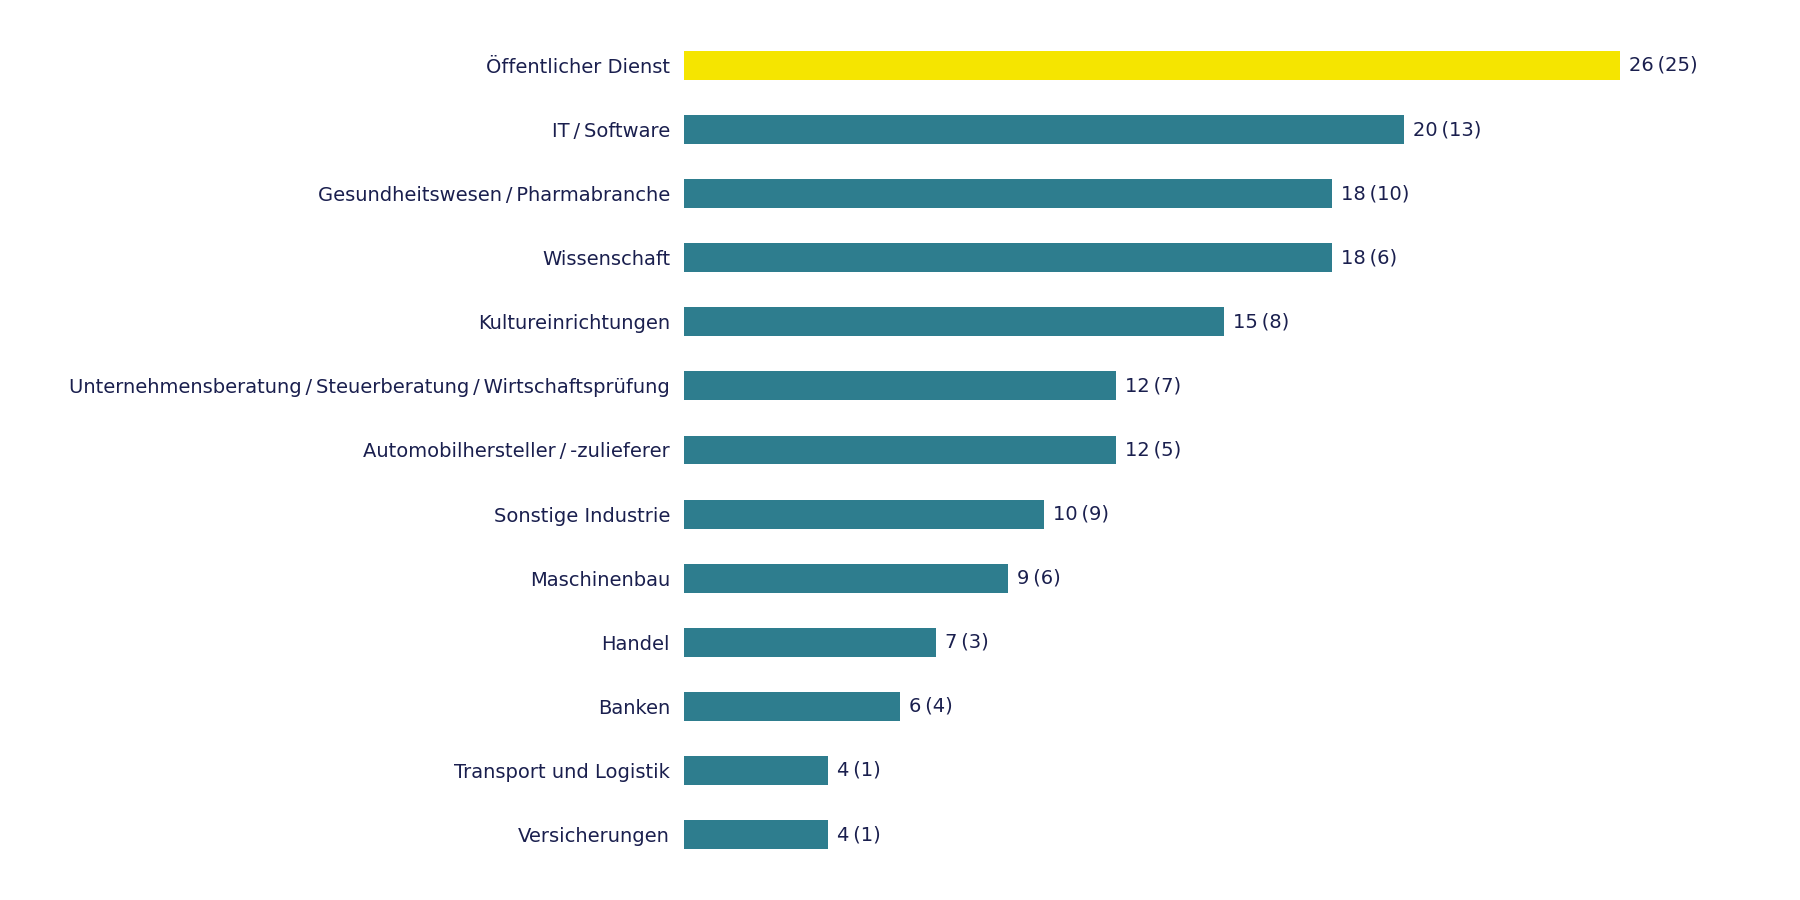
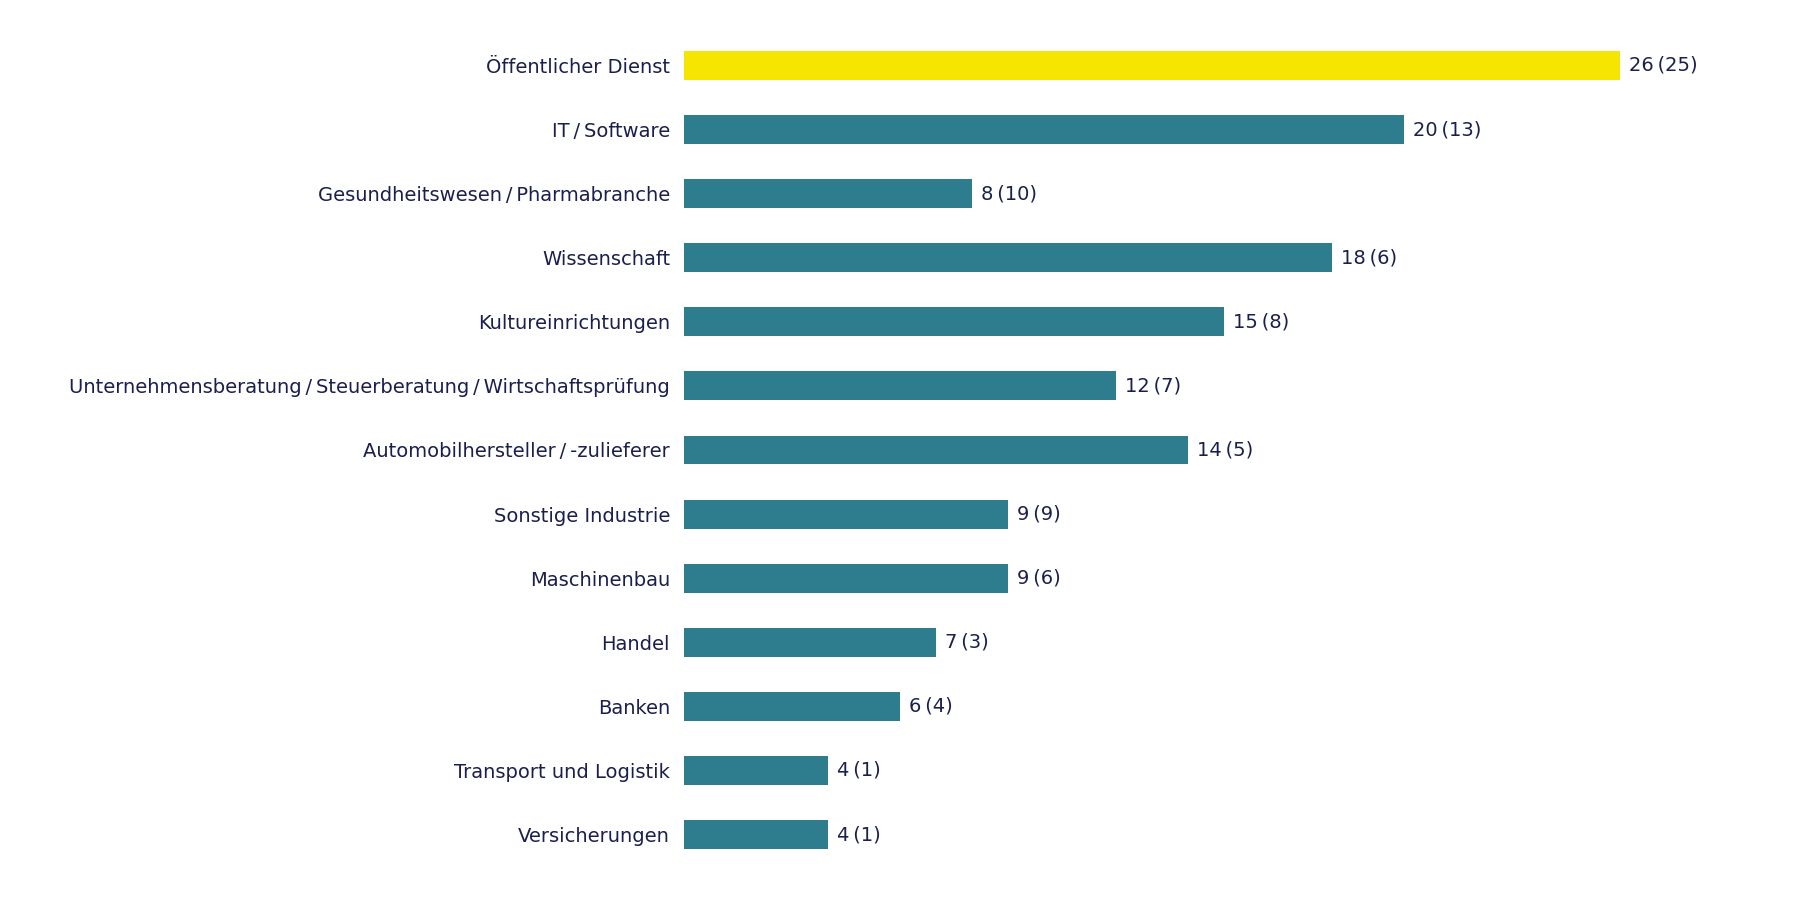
Gesundheitswesen / Pharmabranche: 18 -> 8
Automobilhersteller / -zulieferer: 12 -> 14
Sonstige Industrie: 10 -> 9
